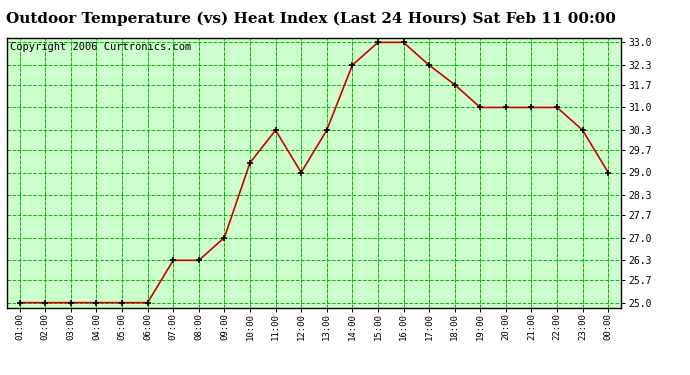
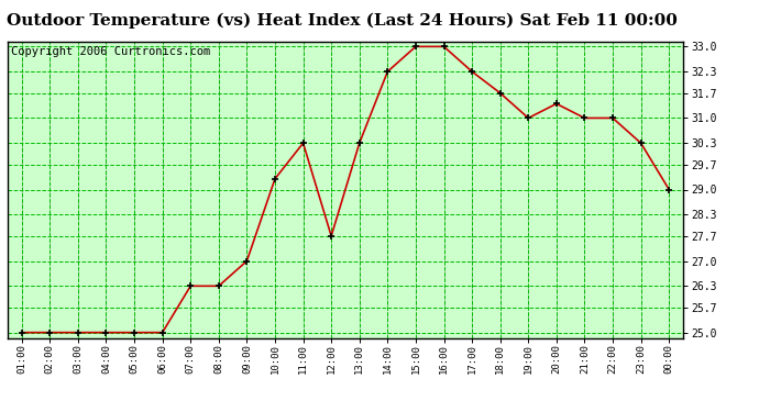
12:00: 29.0 -> 27.7
20:00: 31.0 -> 31.4
